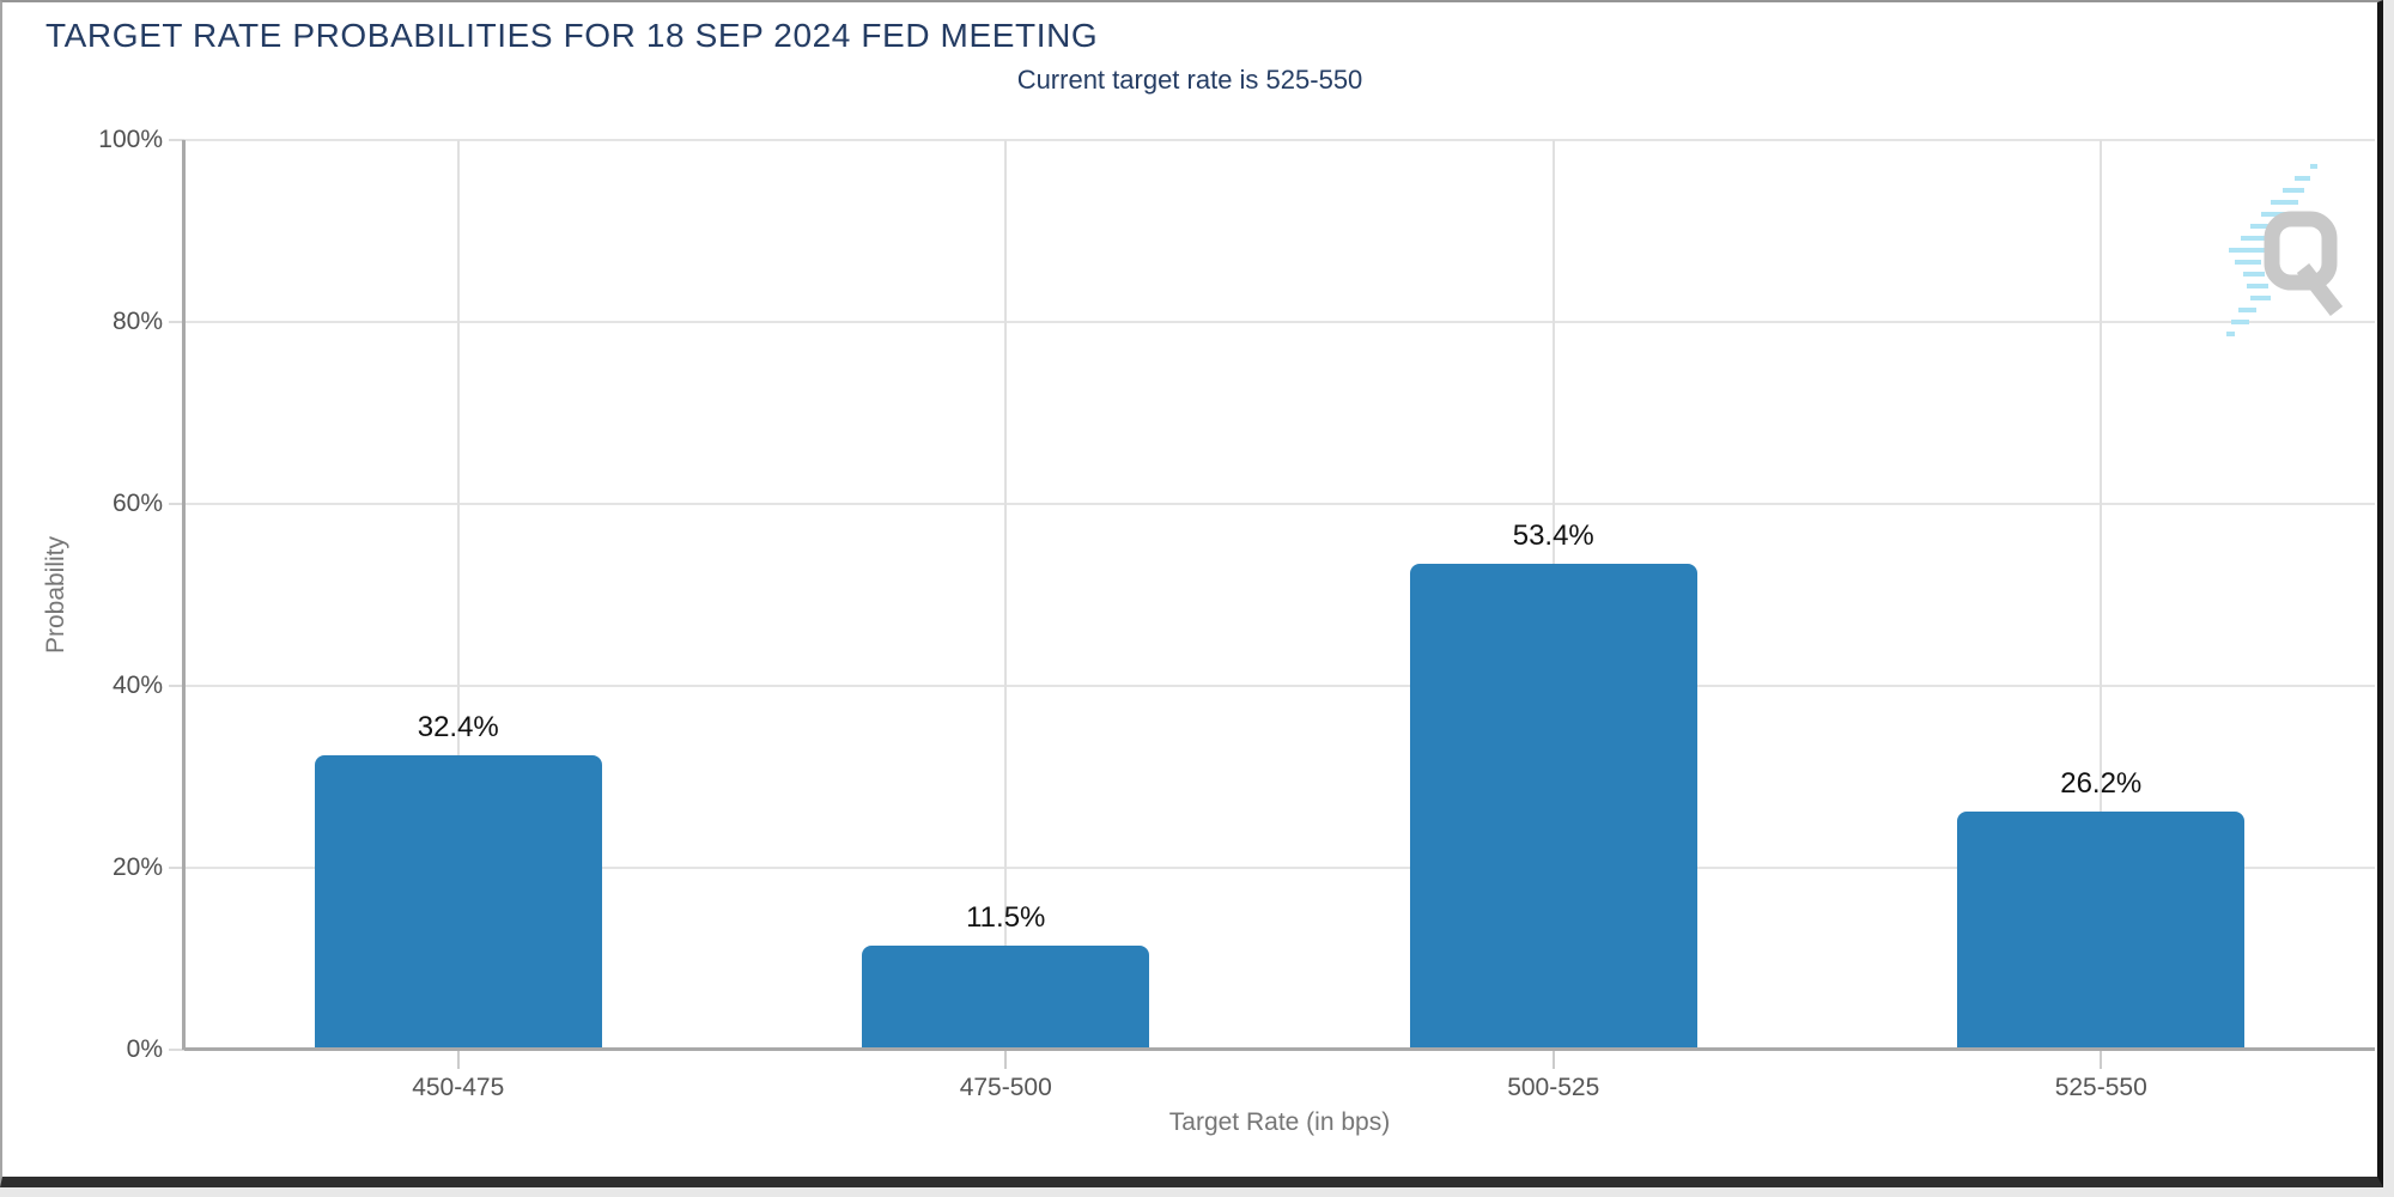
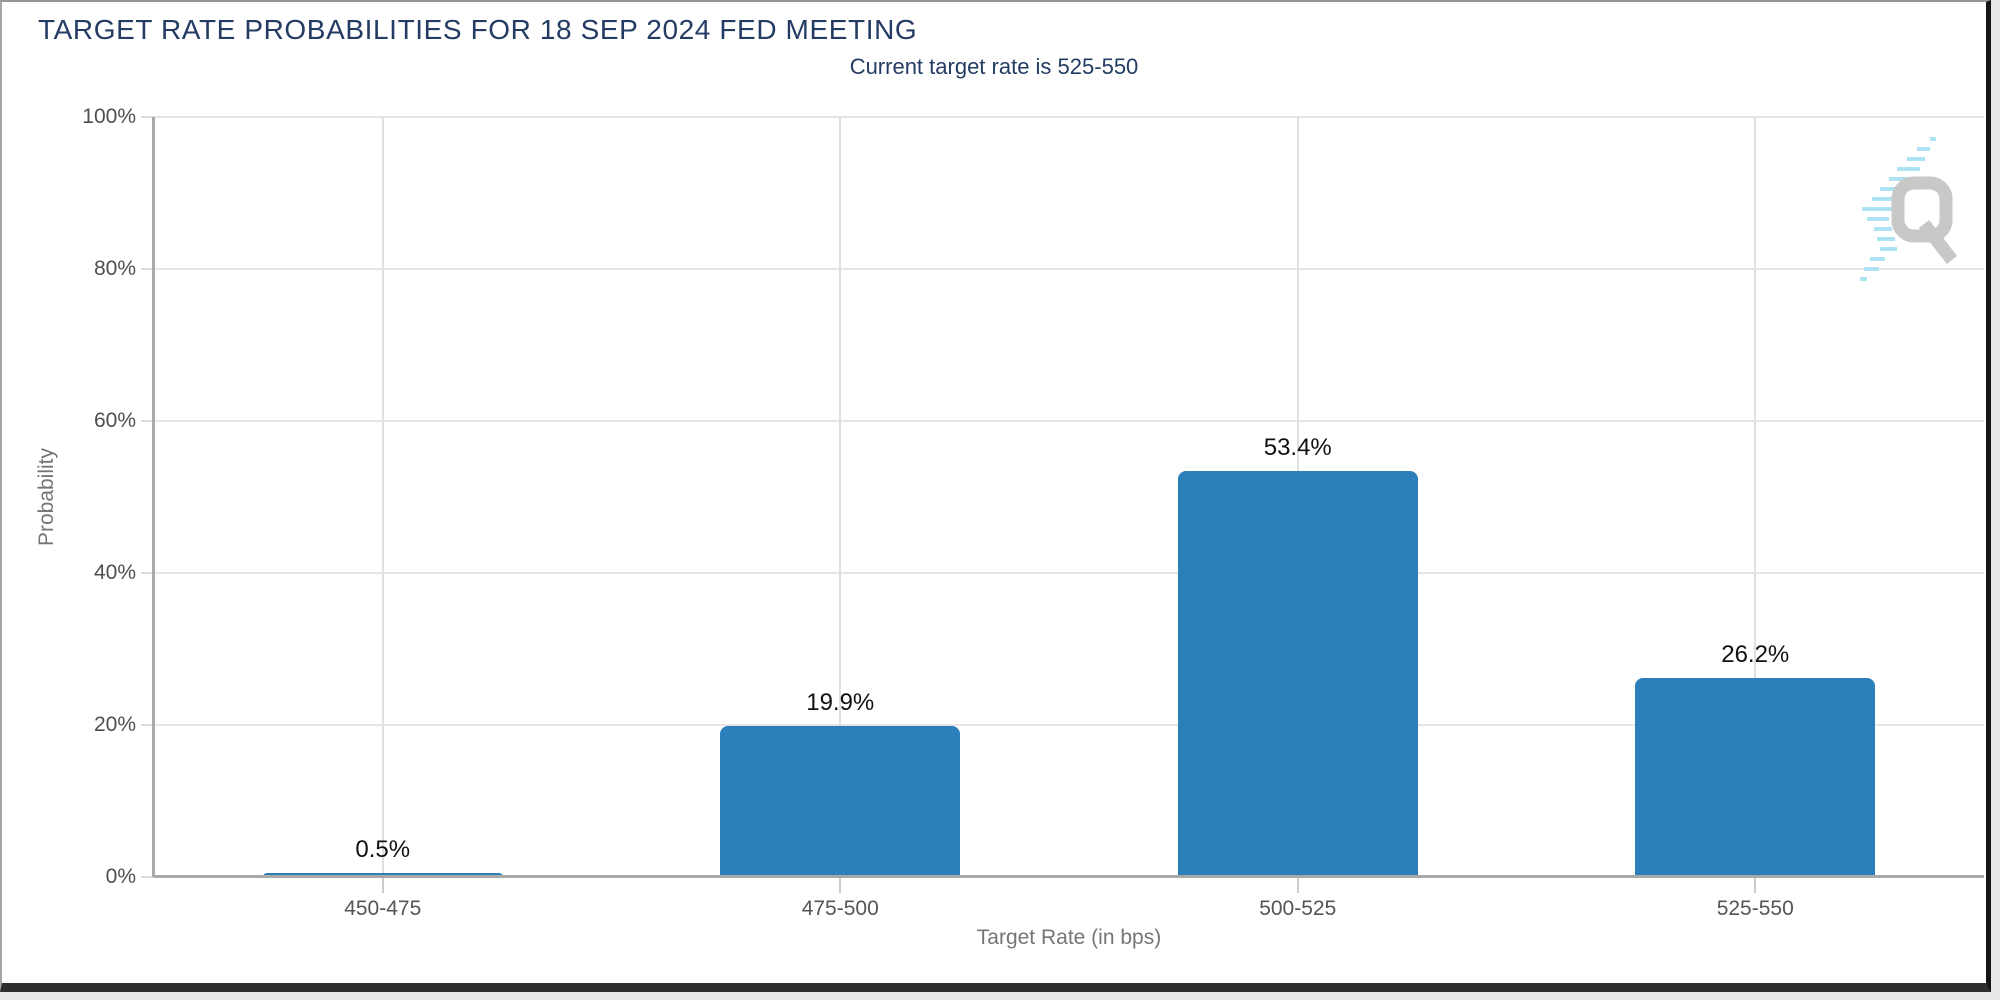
450-475: 32.4% -> 0.5%
475-500: 11.5% -> 19.9%
